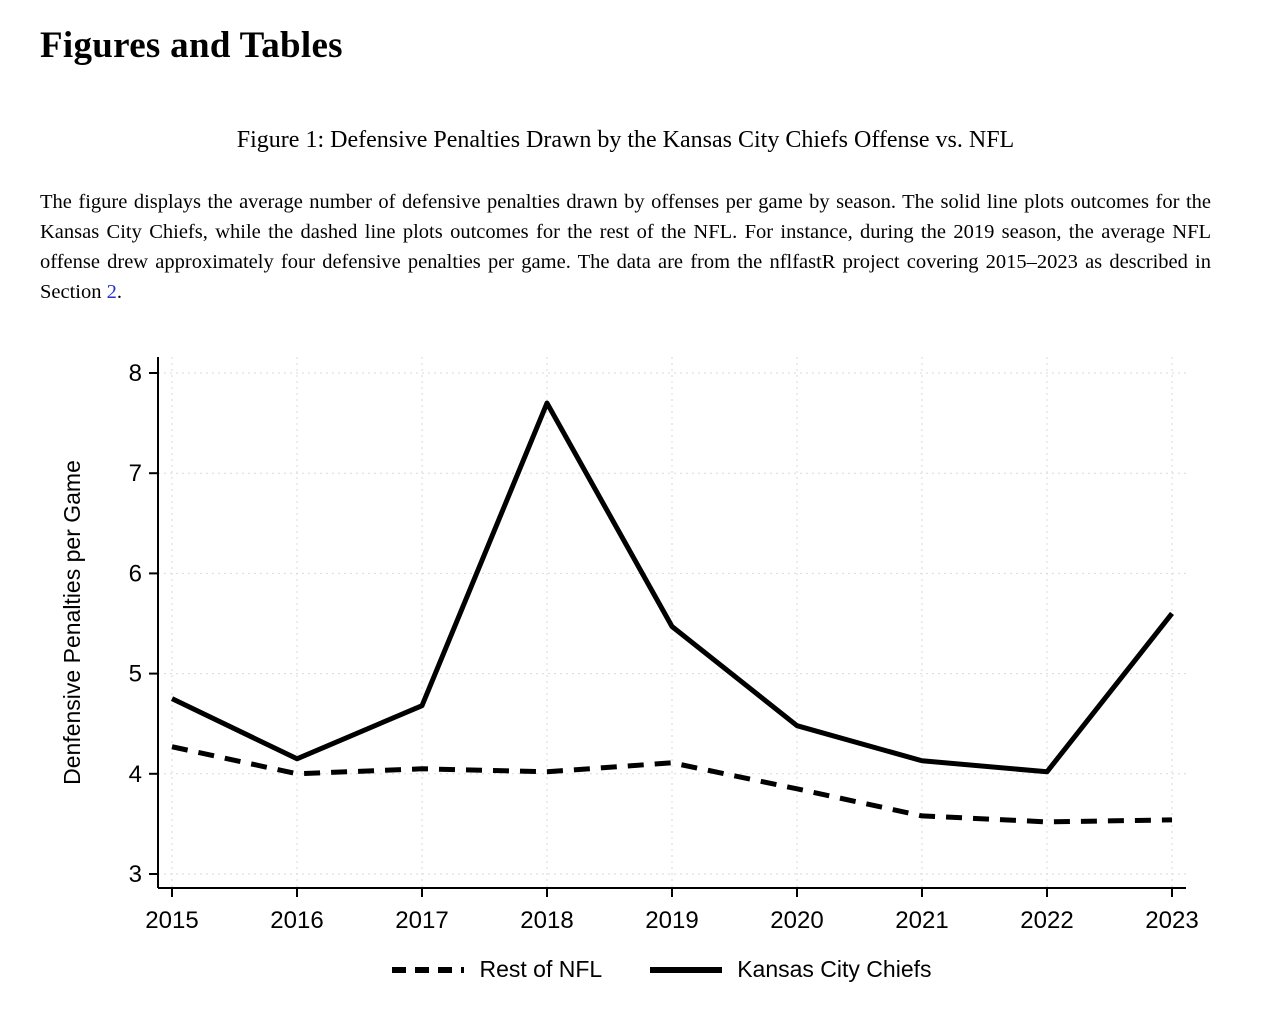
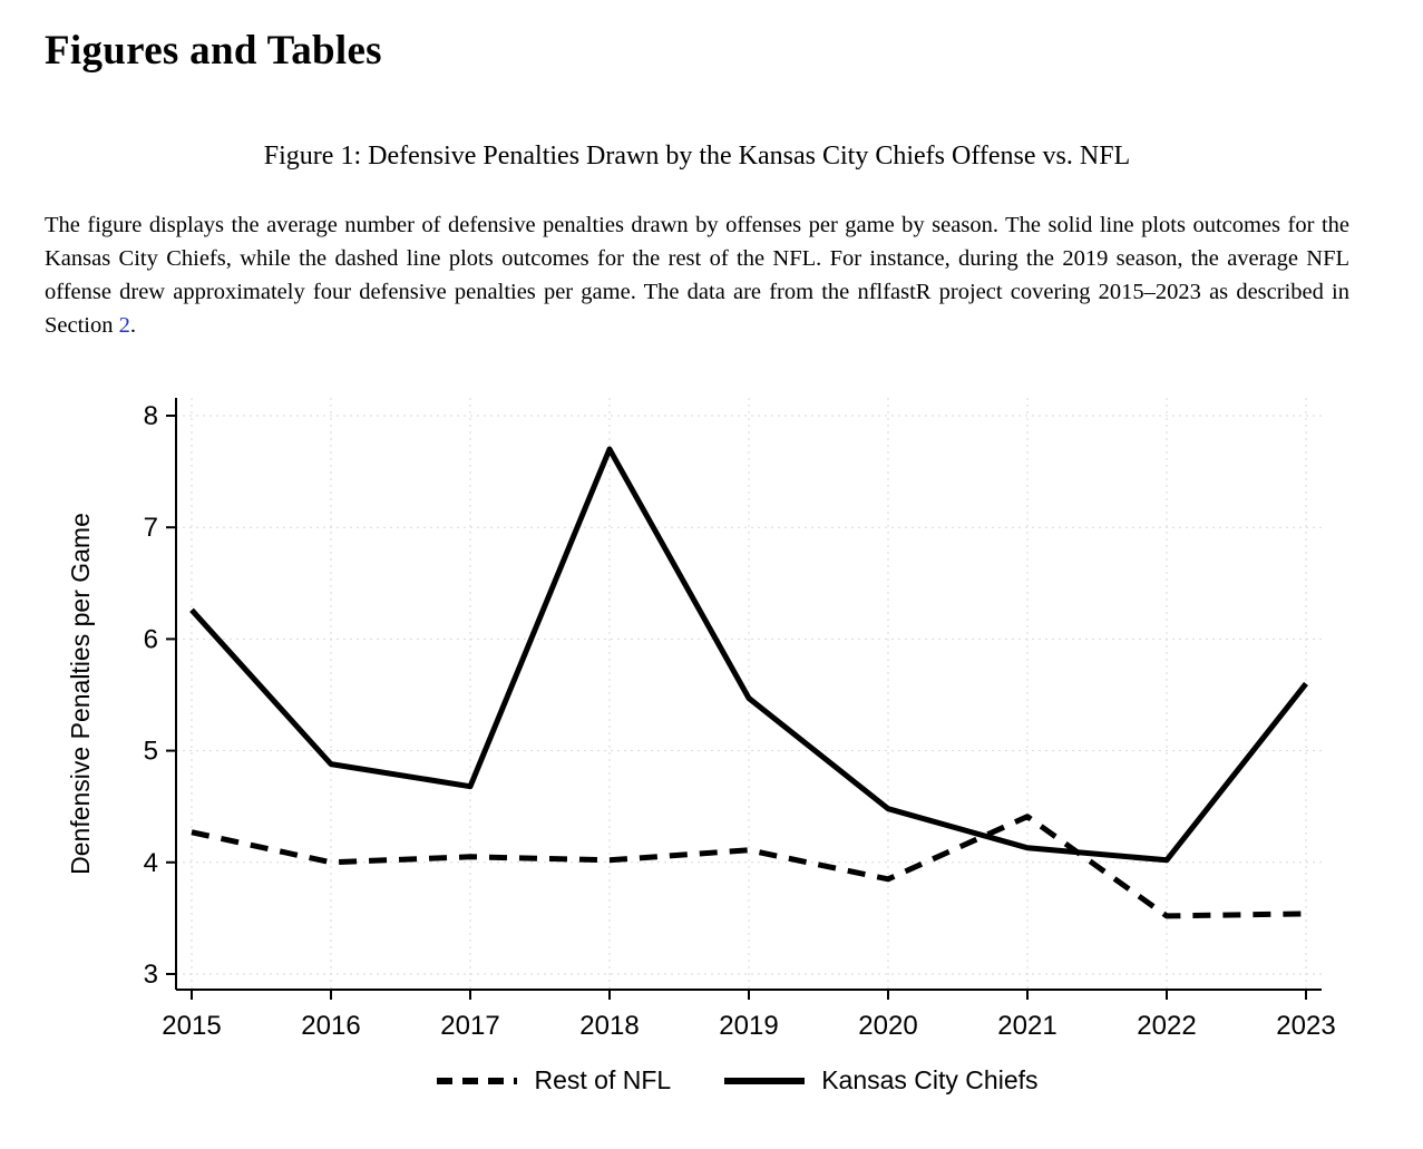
Kansas City Chiefs/2015: 4.75 -> 6.26
Kansas City Chiefs/2016: 4.15 -> 4.88
Rest of NFL/2021: 3.58 -> 4.41
